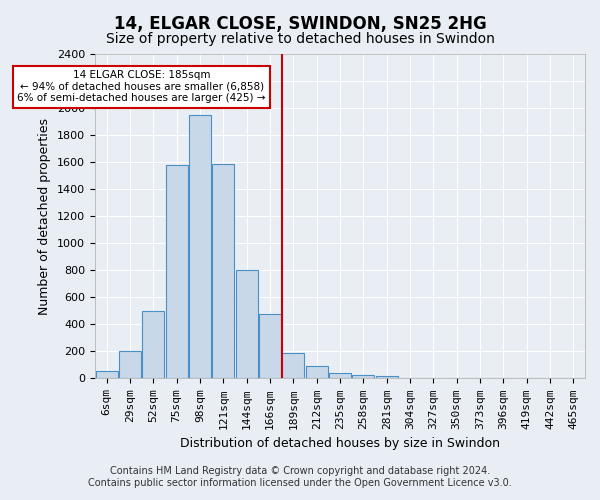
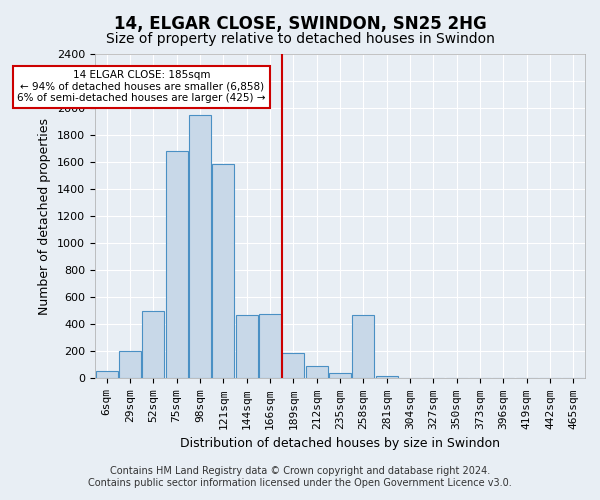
75sqm: 1580 -> 1680
144sqm: 800 -> 470
258sqm: 30 -> 470
